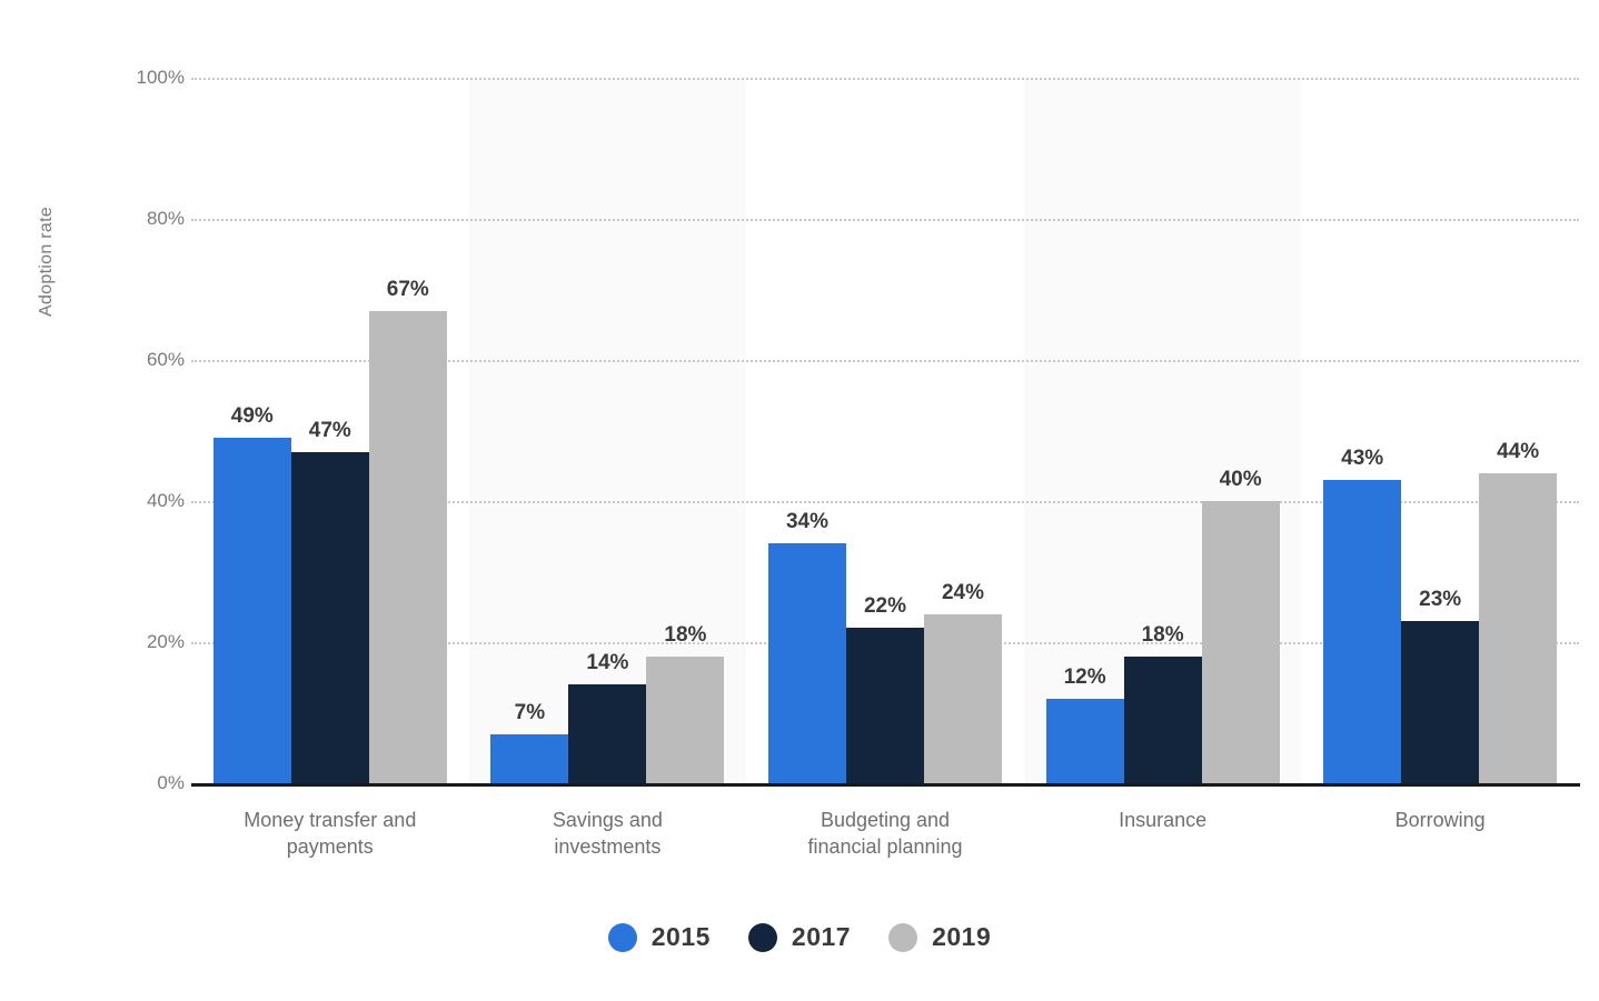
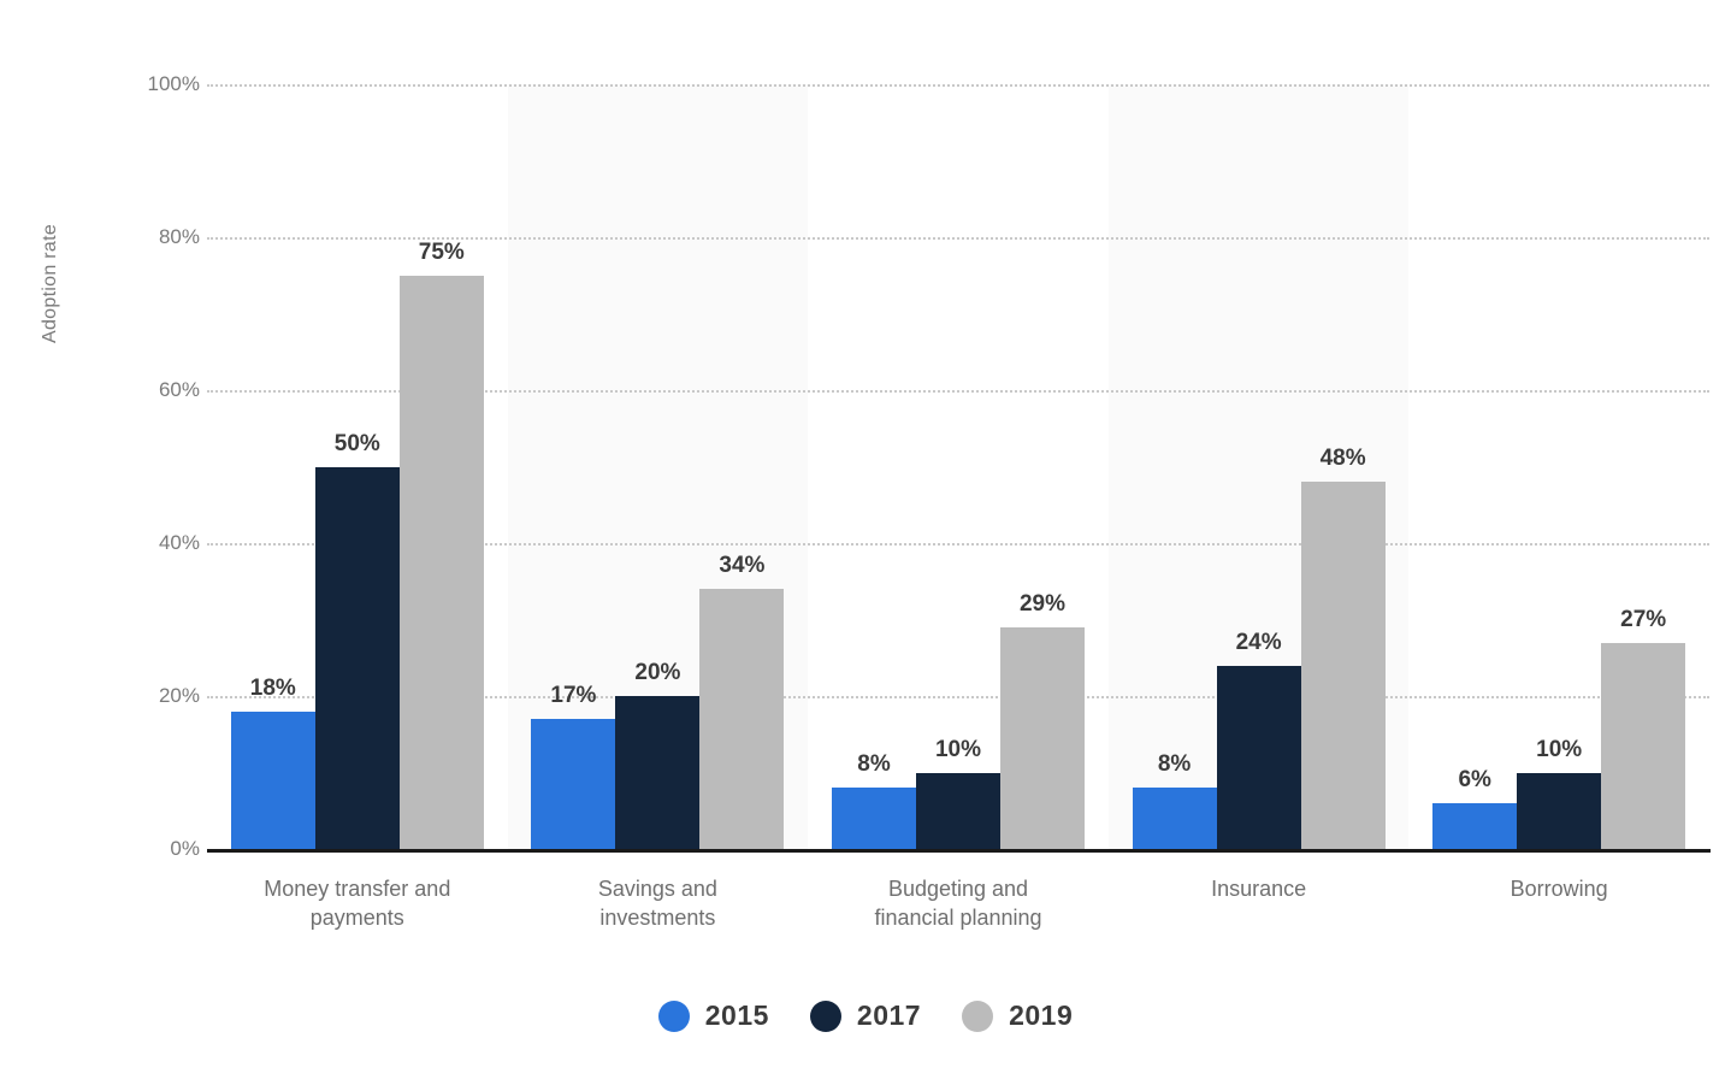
2015/Money transfer and payments: 49% -> 18%
2017/Money transfer and payments: 47% -> 50%
2019/Money transfer and payments: 67% -> 75%
2015/Savings and investments: 7% -> 17%
2017/Savings and investments: 14% -> 20%
2019/Savings and investments: 18% -> 34%
2015/Budgeting and financial planning: 34% -> 8%
2017/Budgeting and financial planning: 22% -> 10%
2019/Budgeting and financial planning: 24% -> 29%
2015/Insurance: 12% -> 8%
2017/Insurance: 18% -> 24%
2019/Insurance: 40% -> 48%
2015/Borrowing: 43% -> 6%
2017/Borrowing: 23% -> 10%
2019/Borrowing: 44% -> 27%
